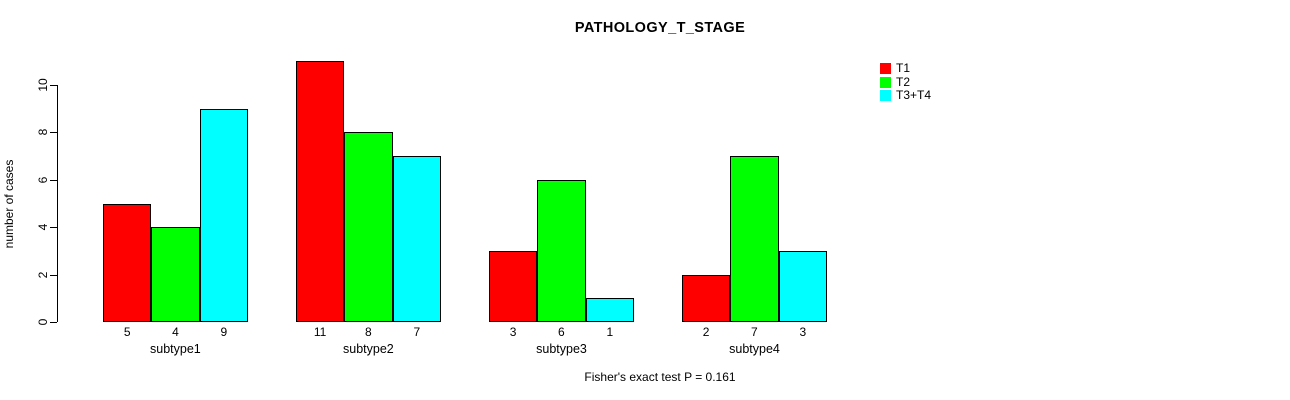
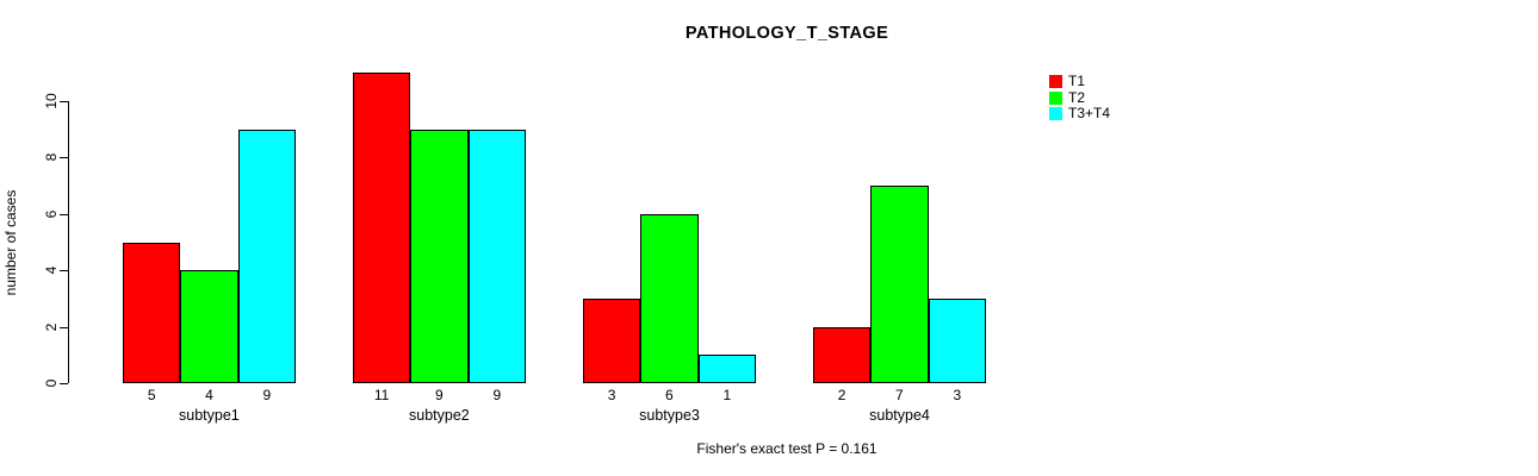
T2/subtype2: 8 -> 9
T3+T4/subtype2: 7 -> 9
